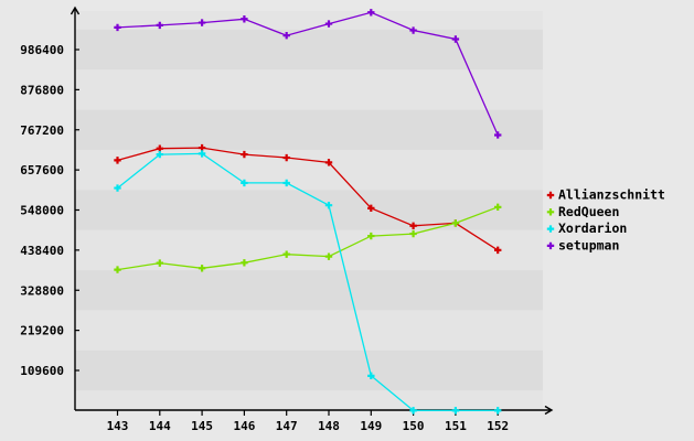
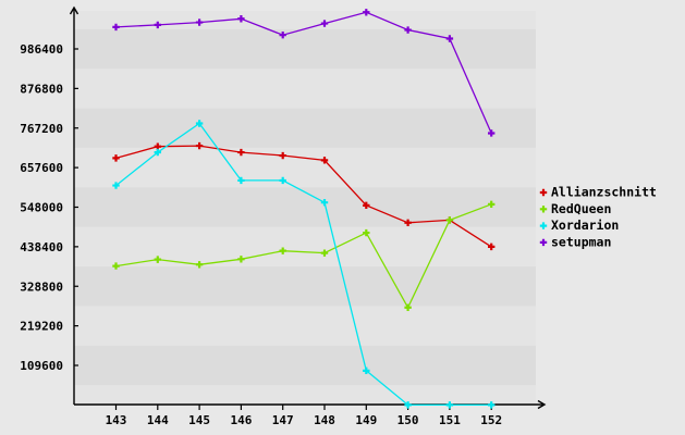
Xordarion/145: 700000 -> 780000
RedQueen/150: 480000 -> 270000
